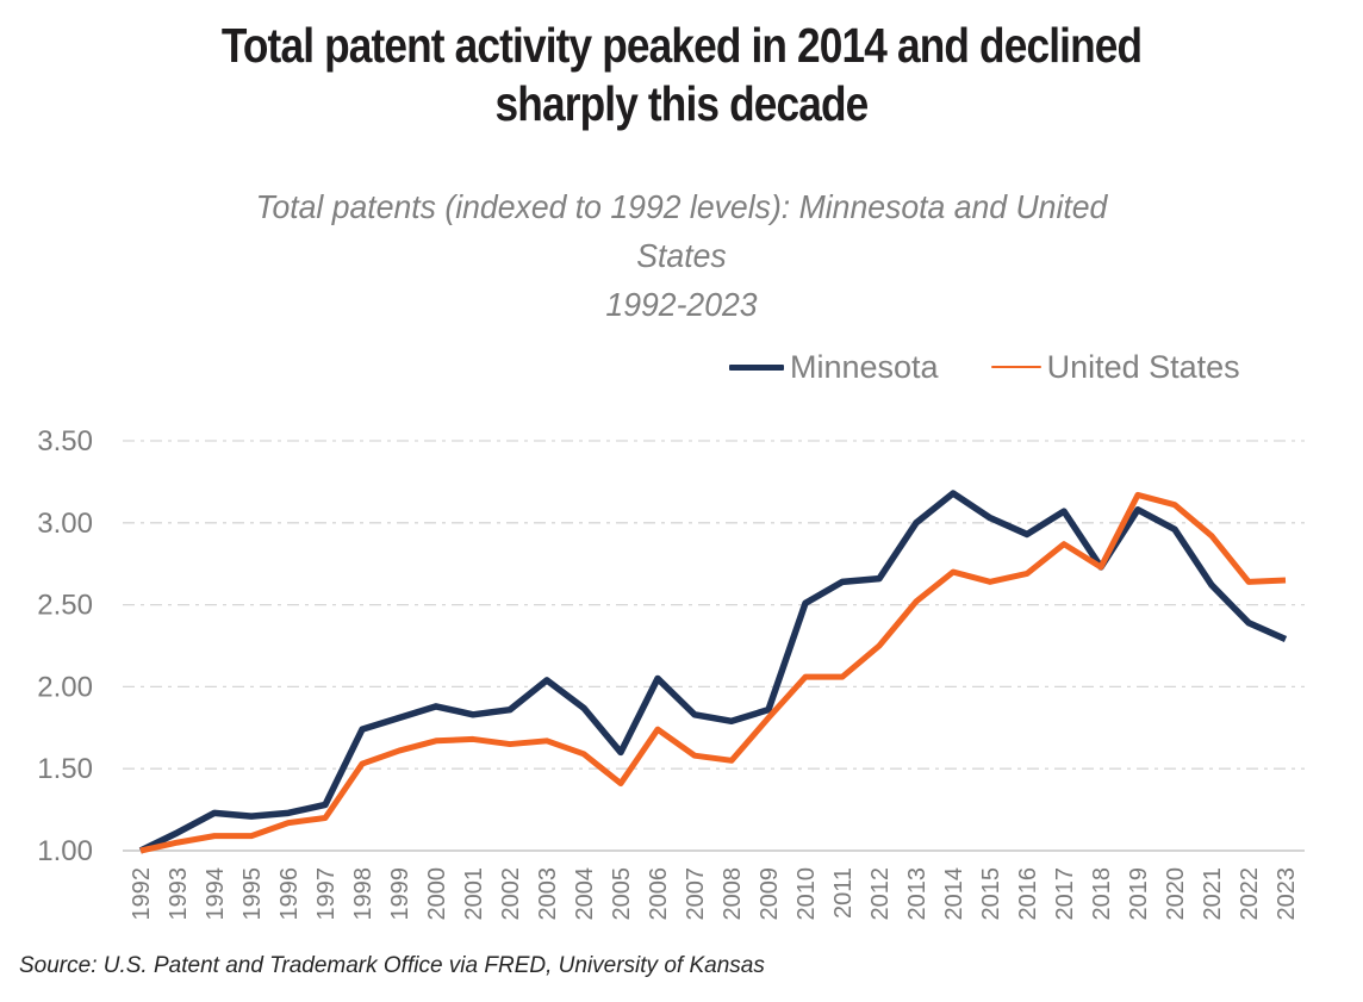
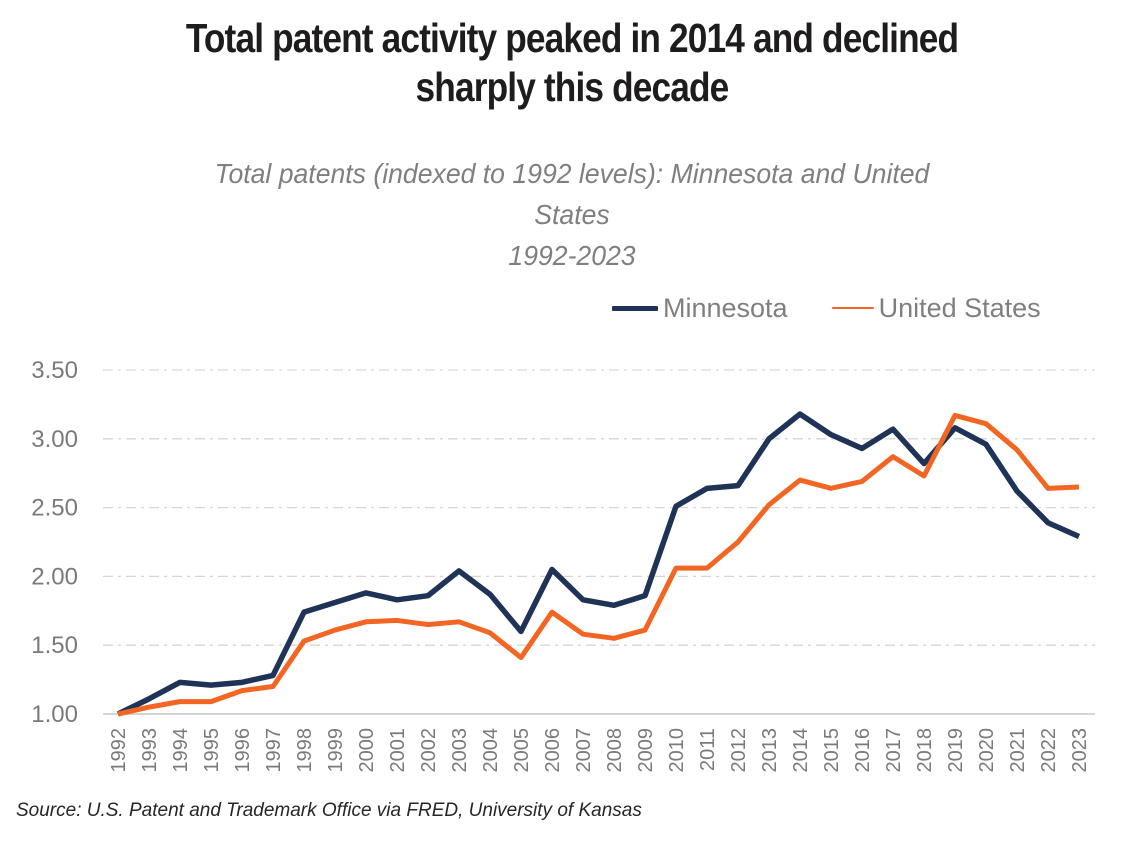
United States/2009: 1.81 -> 1.61
Minnesota/2018: 2.73 -> 2.82
